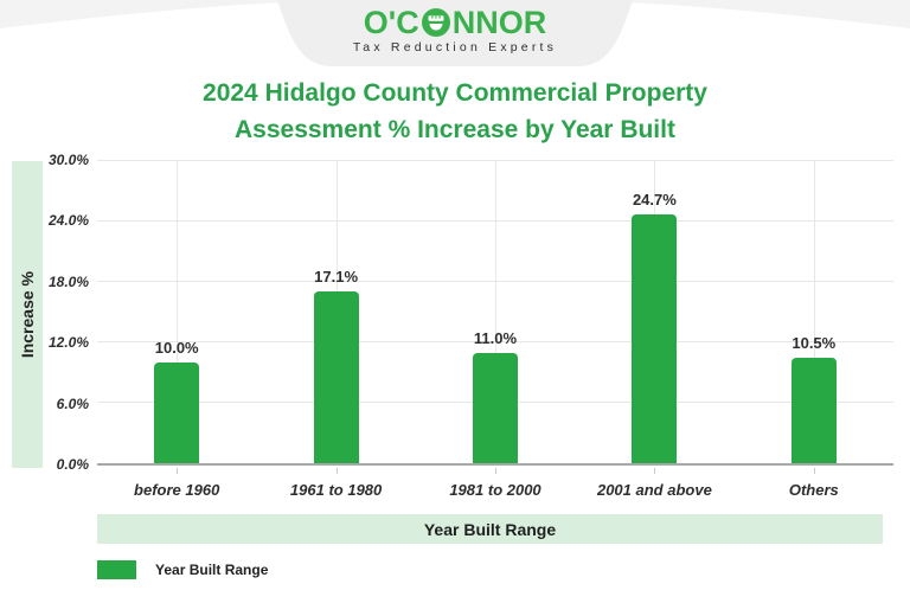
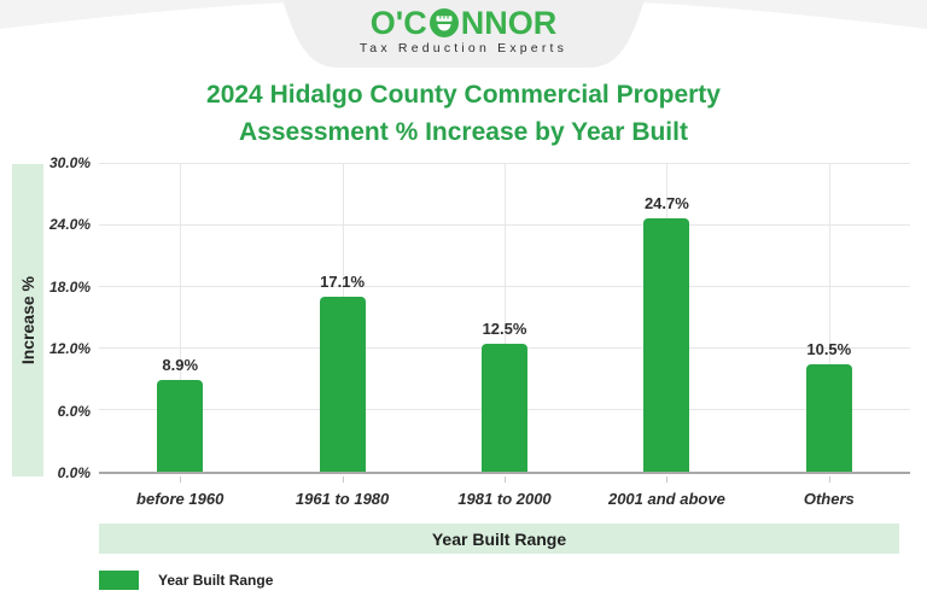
before 1960: 10.0% -> 8.9%
1981 to 2000: 11.0% -> 12.5%
